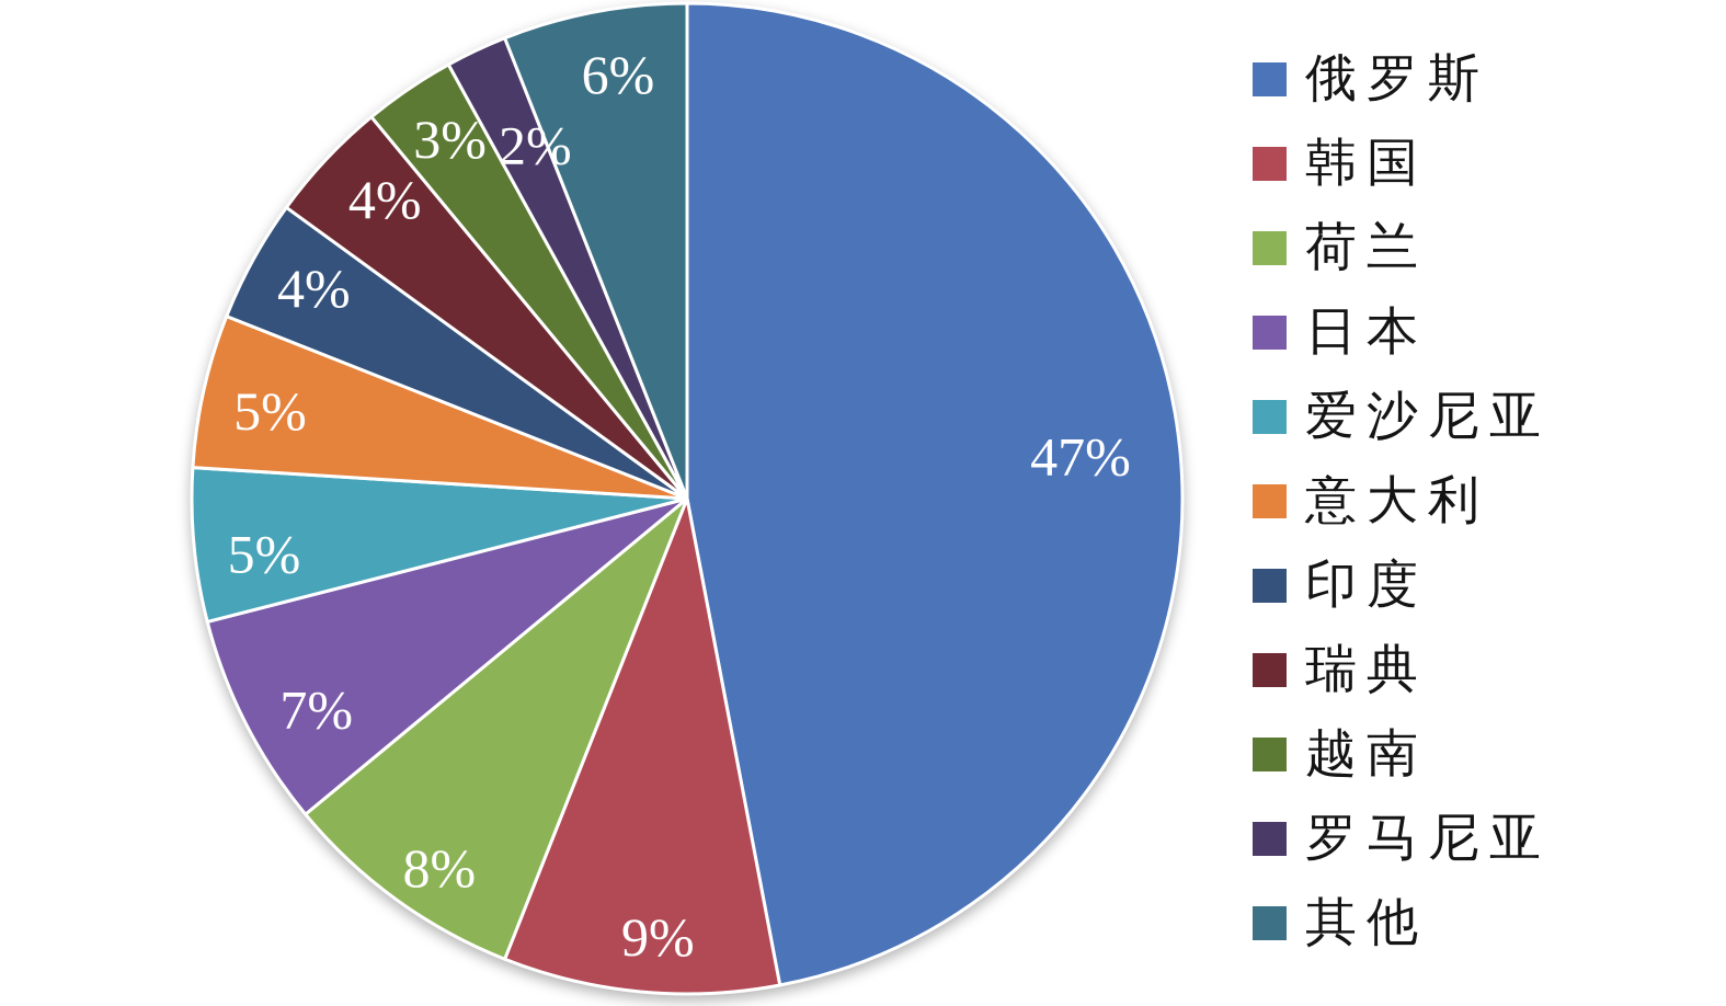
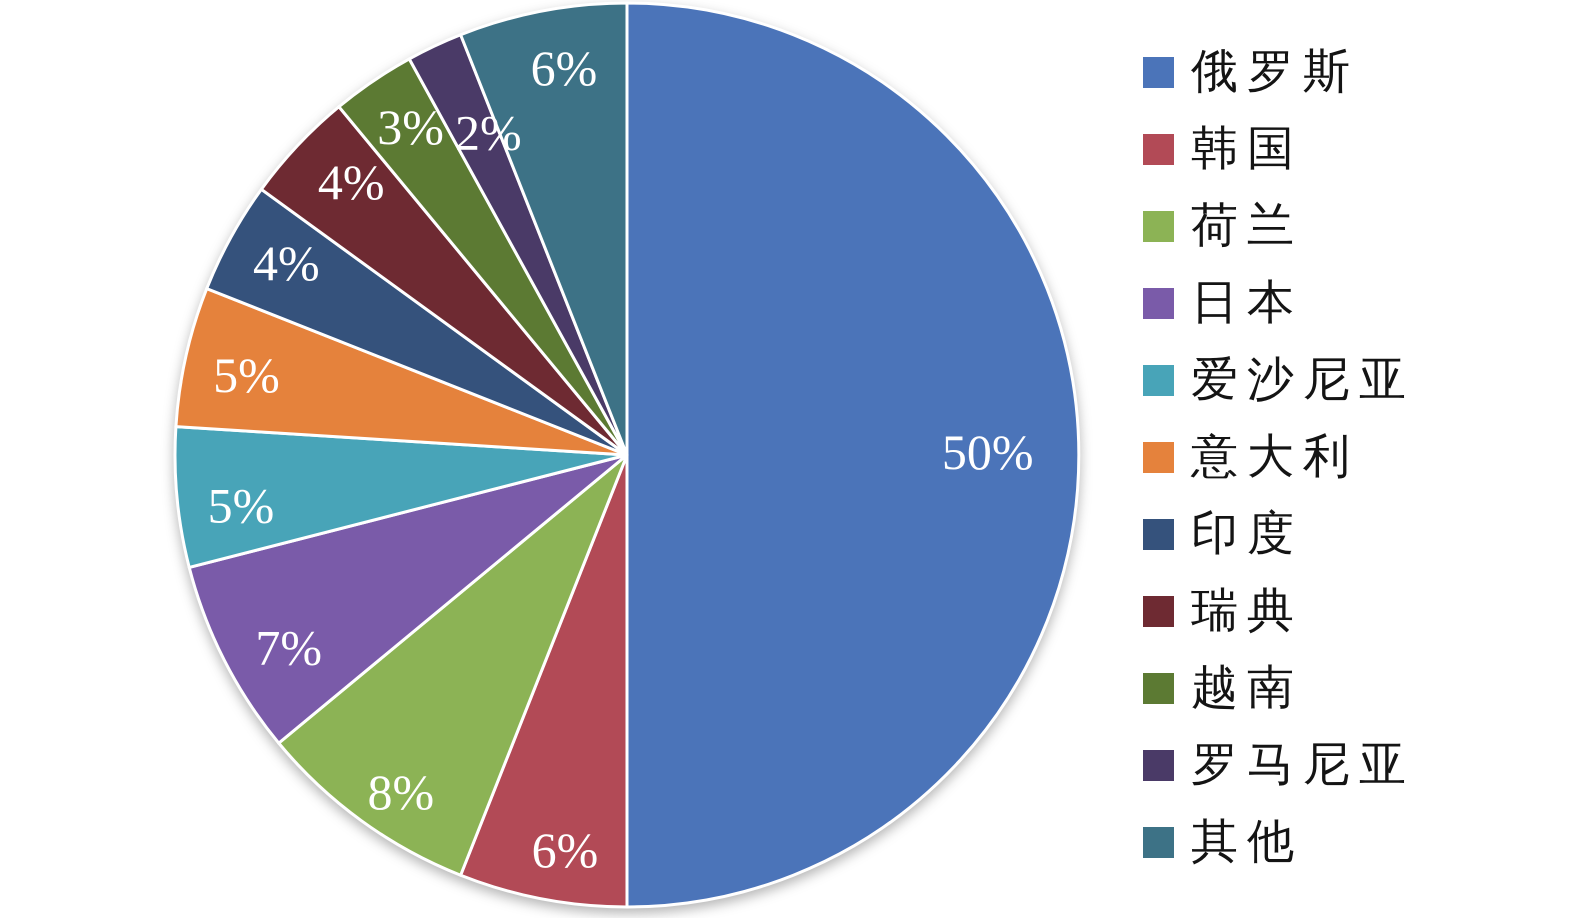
俄罗斯: 47% -> 50%
韩国: 9% -> 6%
